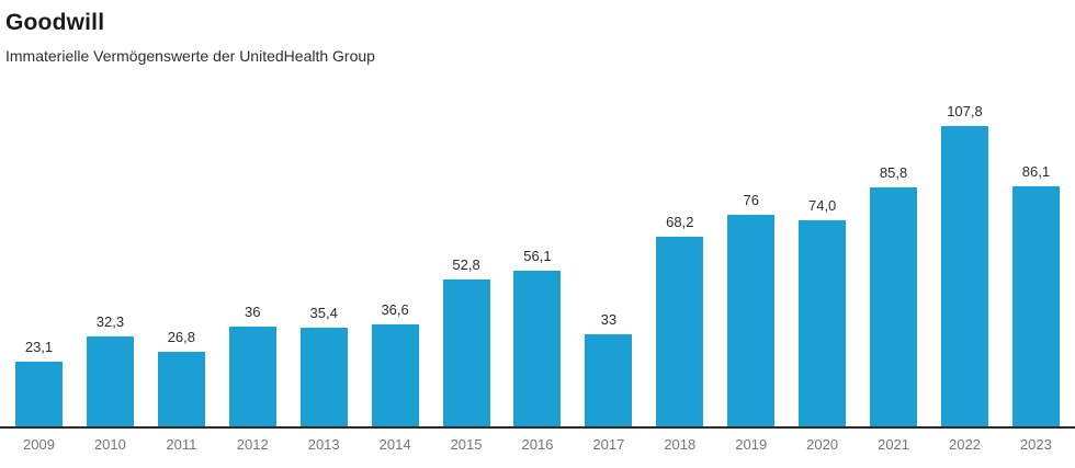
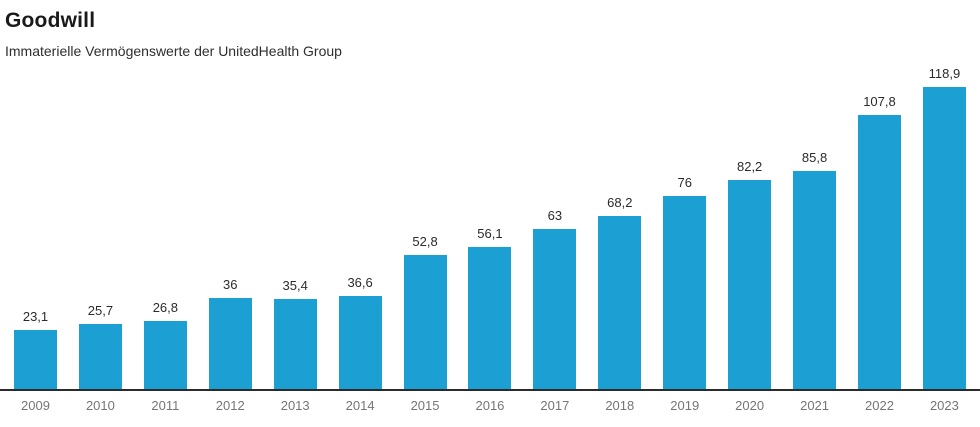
2010: 32,3 -> 25,7
2017: 33 -> 63
2020: 74,0 -> 82,2
2023: 86,1 -> 118,9
